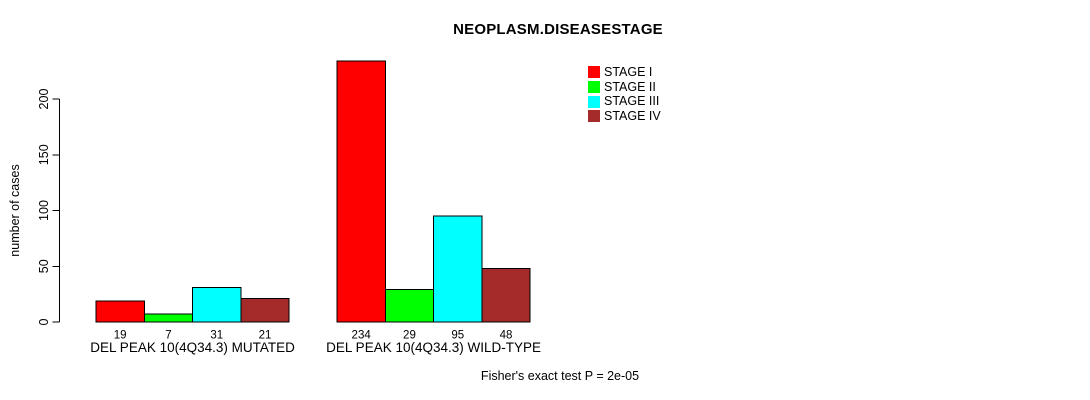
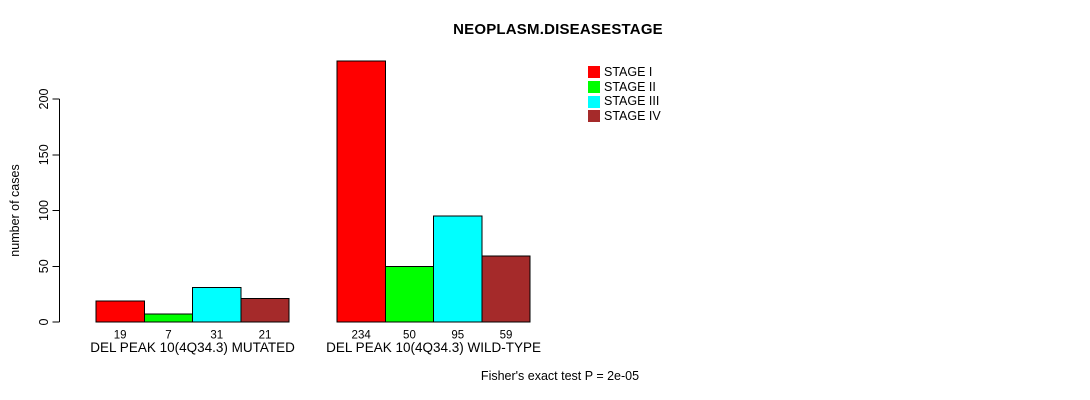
STAGE II/DEL PEAK 10(4Q34.3) WILD-TYPE: 29 -> 50
STAGE IV/DEL PEAK 10(4Q34.3) WILD-TYPE: 48 -> 59
